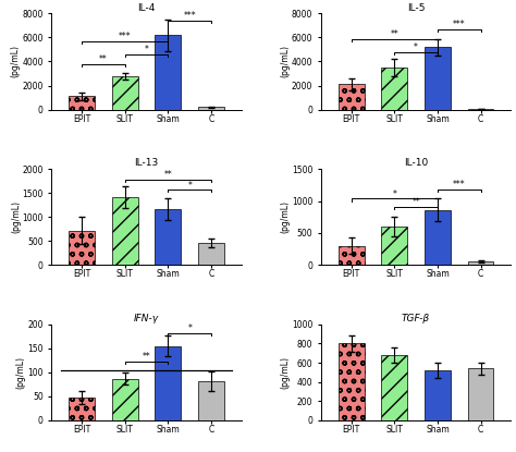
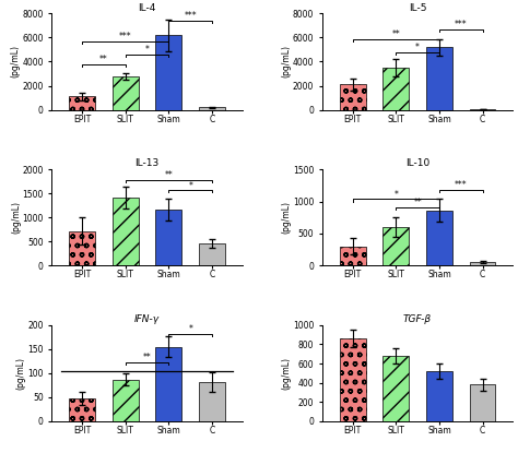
TGF-β/EPIT: 800 -> 860
TGF-β/C: 540 -> 380
